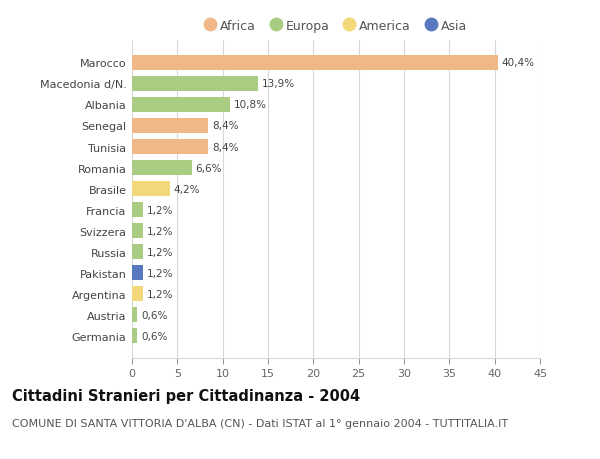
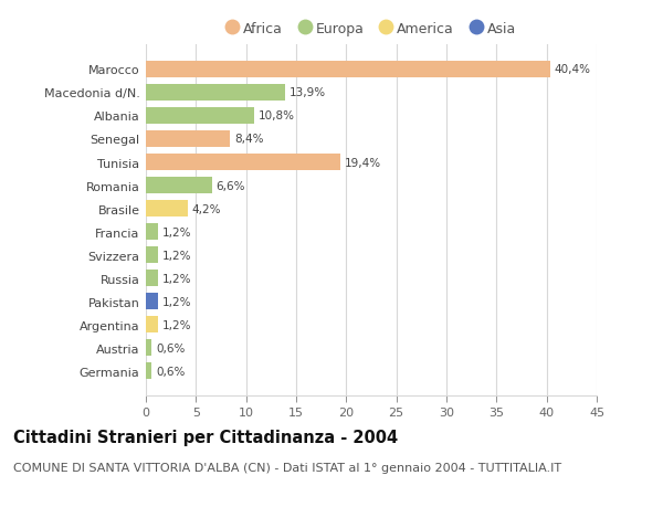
Tunisia: 8,4% -> 19,4%
